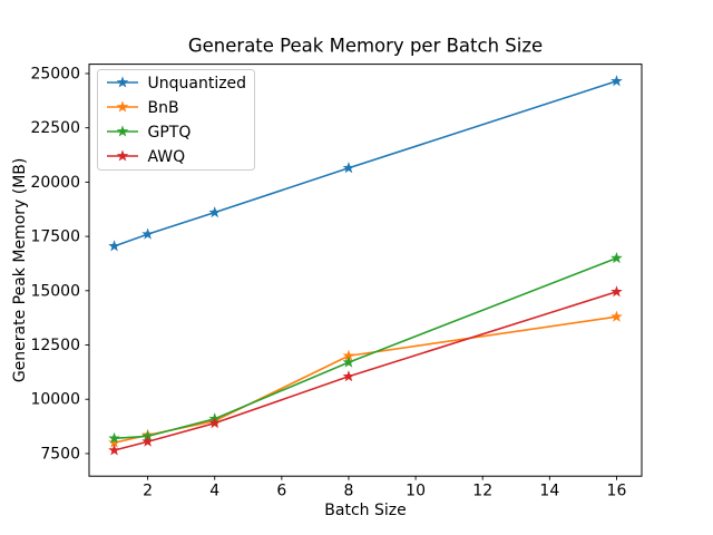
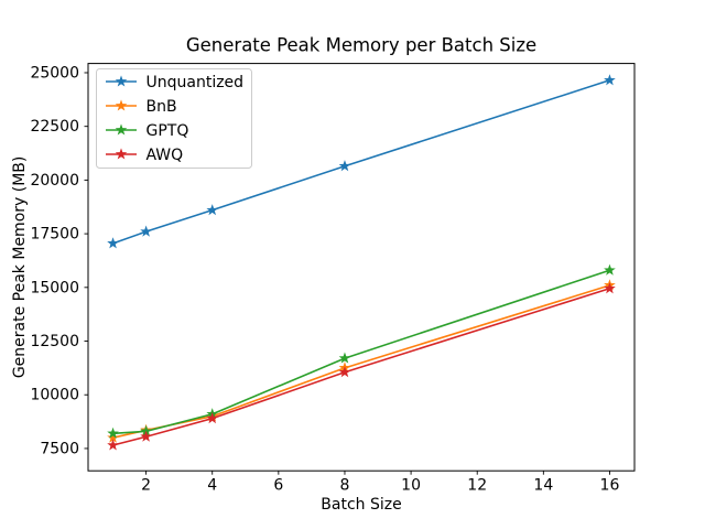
BnB/8: 12000 -> 11200
BnB/16: 13800 -> 15100
GPTQ/16: 16500 -> 15800
